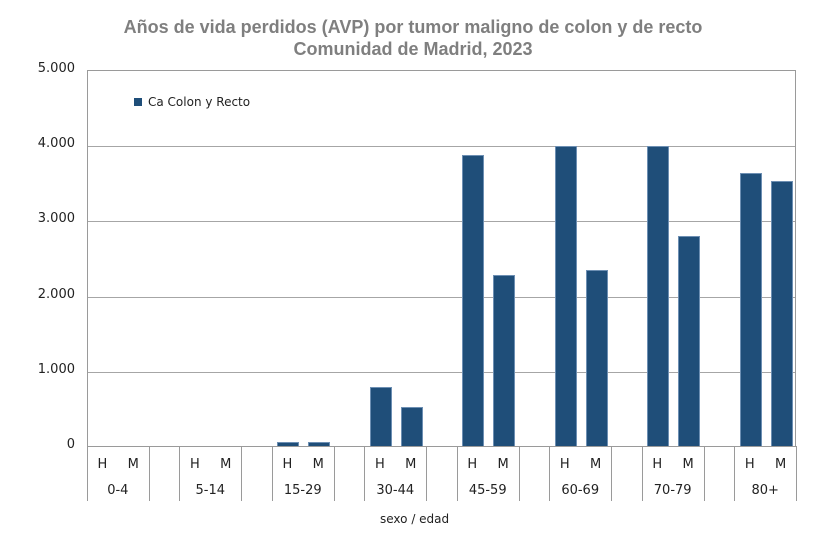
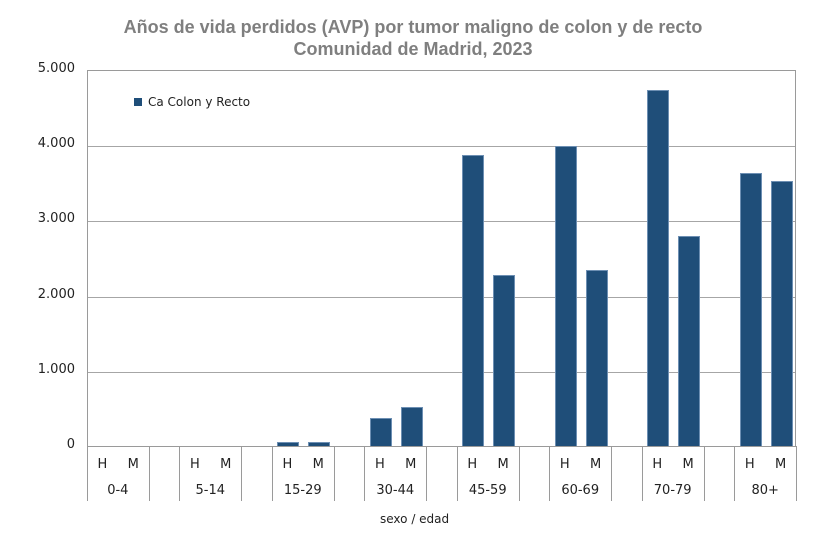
30-44 H: 800 -> 400
70-79 H: 4000 -> 4800
